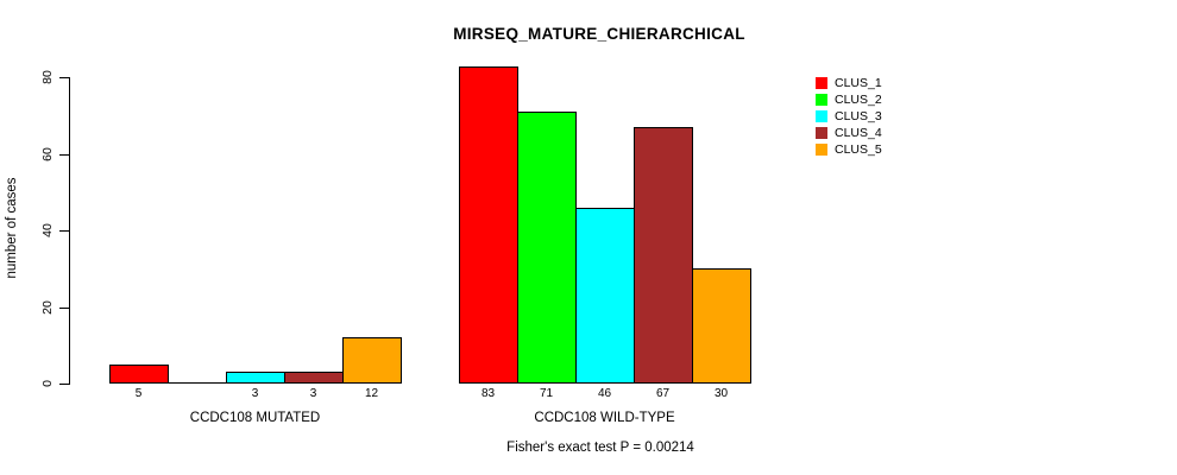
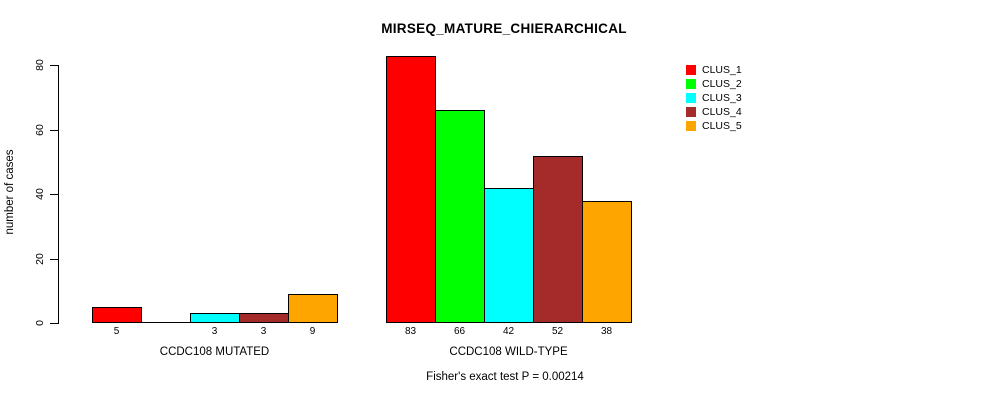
CLUS_5/CCDC108 MUTATED: 12 -> 9
CLUS_2/CCDC108 WILD-TYPE: 71 -> 66
CLUS_3/CCDC108 WILD-TYPE: 46 -> 42
CLUS_4/CCDC108 WILD-TYPE: 67 -> 52
CLUS_5/CCDC108 WILD-TYPE: 30 -> 38
